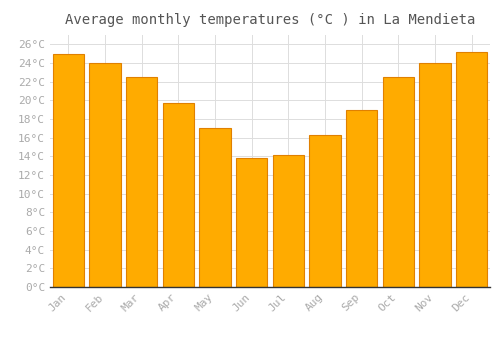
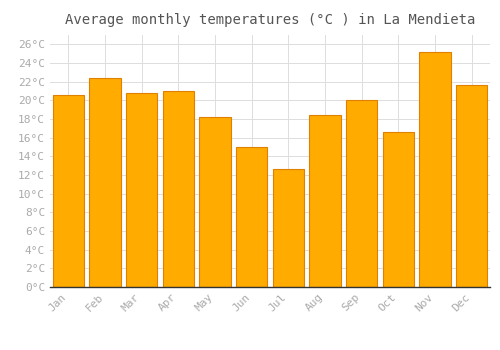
Jan: 25.0°C -> 20.6°C
Feb: 24.0°C -> 22.4°C
Mar: 22.5°C -> 20.8°C
Apr: 19.7°C -> 21.0°C
May: 17.0°C -> 18.2°C
Jun: 13.8°C -> 15.0°C
Jul: 14.1°C -> 12.6°C
Aug: 16.3°C -> 18.4°C
Sep: 19.0°C -> 20.0°C
Oct: 22.5°C -> 16.6°C
Nov: 24.0°C -> 25.2°C
Dec: 25.2°C -> 21.6°C
